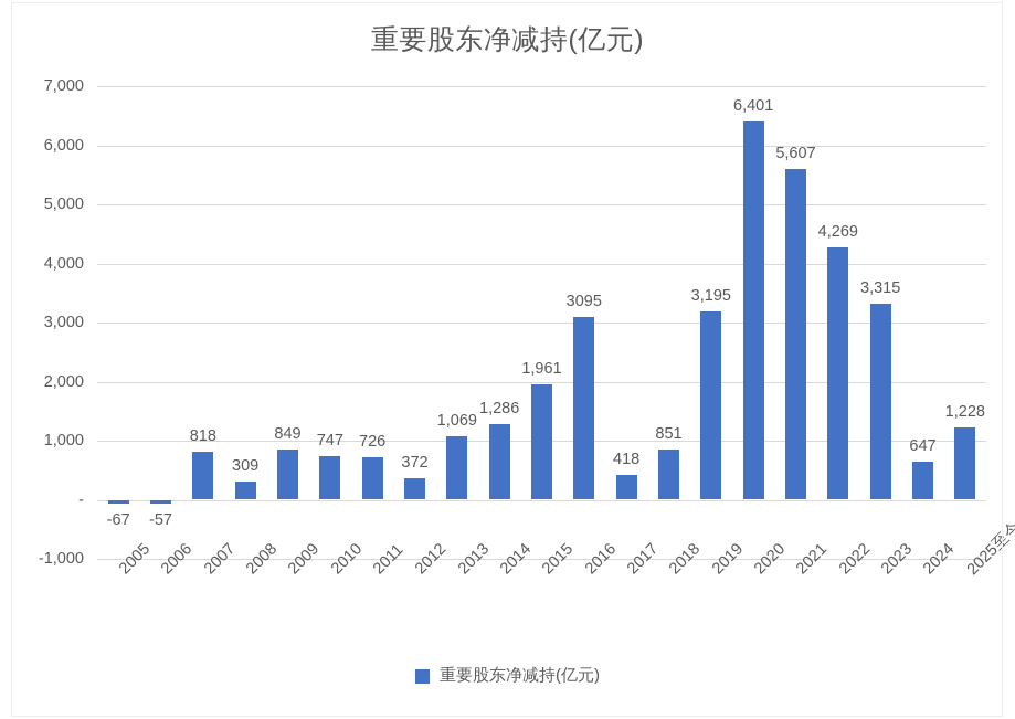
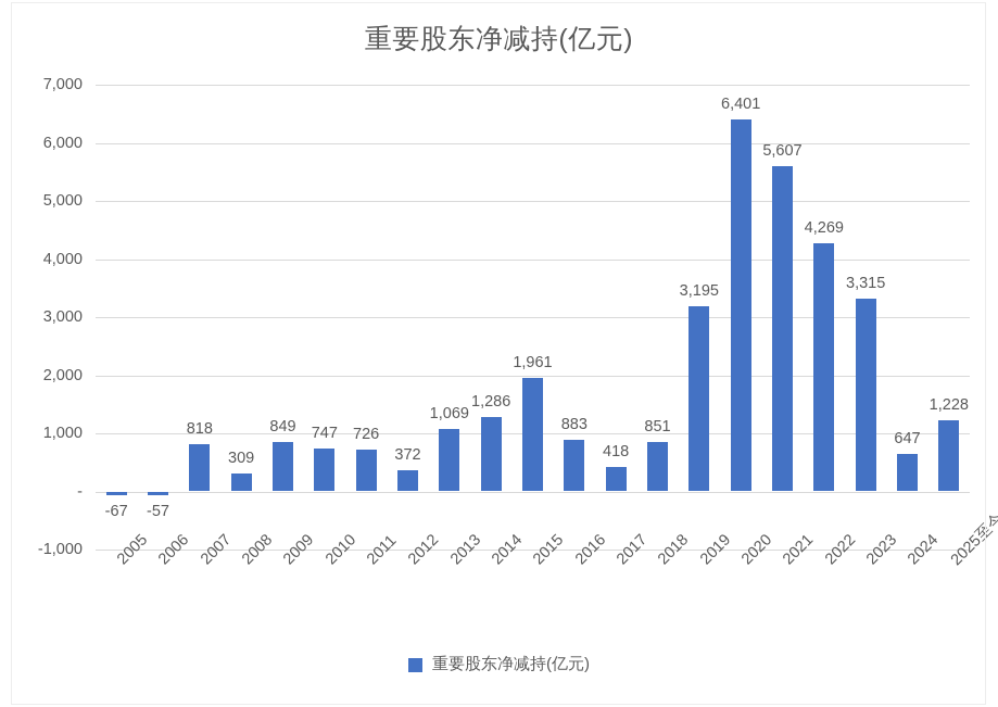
2016: 3095 -> 883
